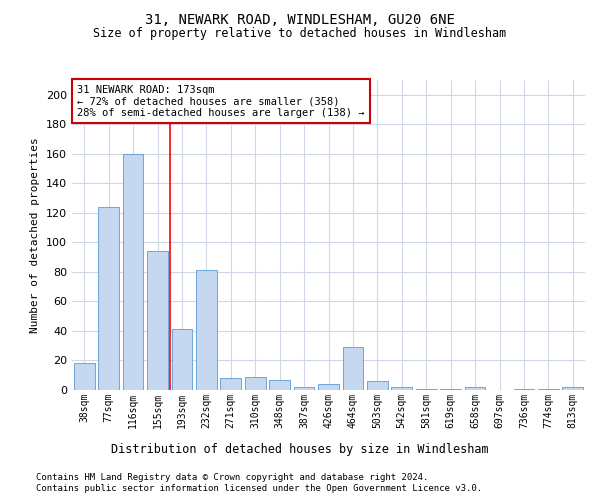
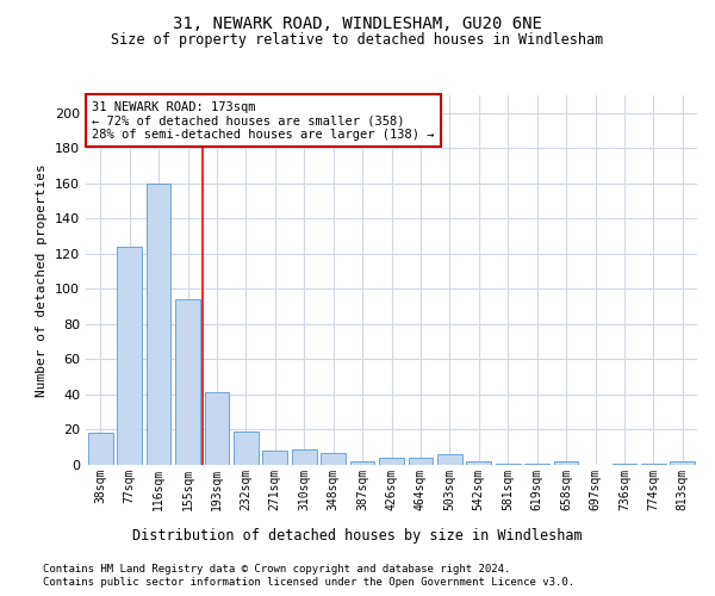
232sqm: 81 -> 19
464sqm: 29 -> 4
